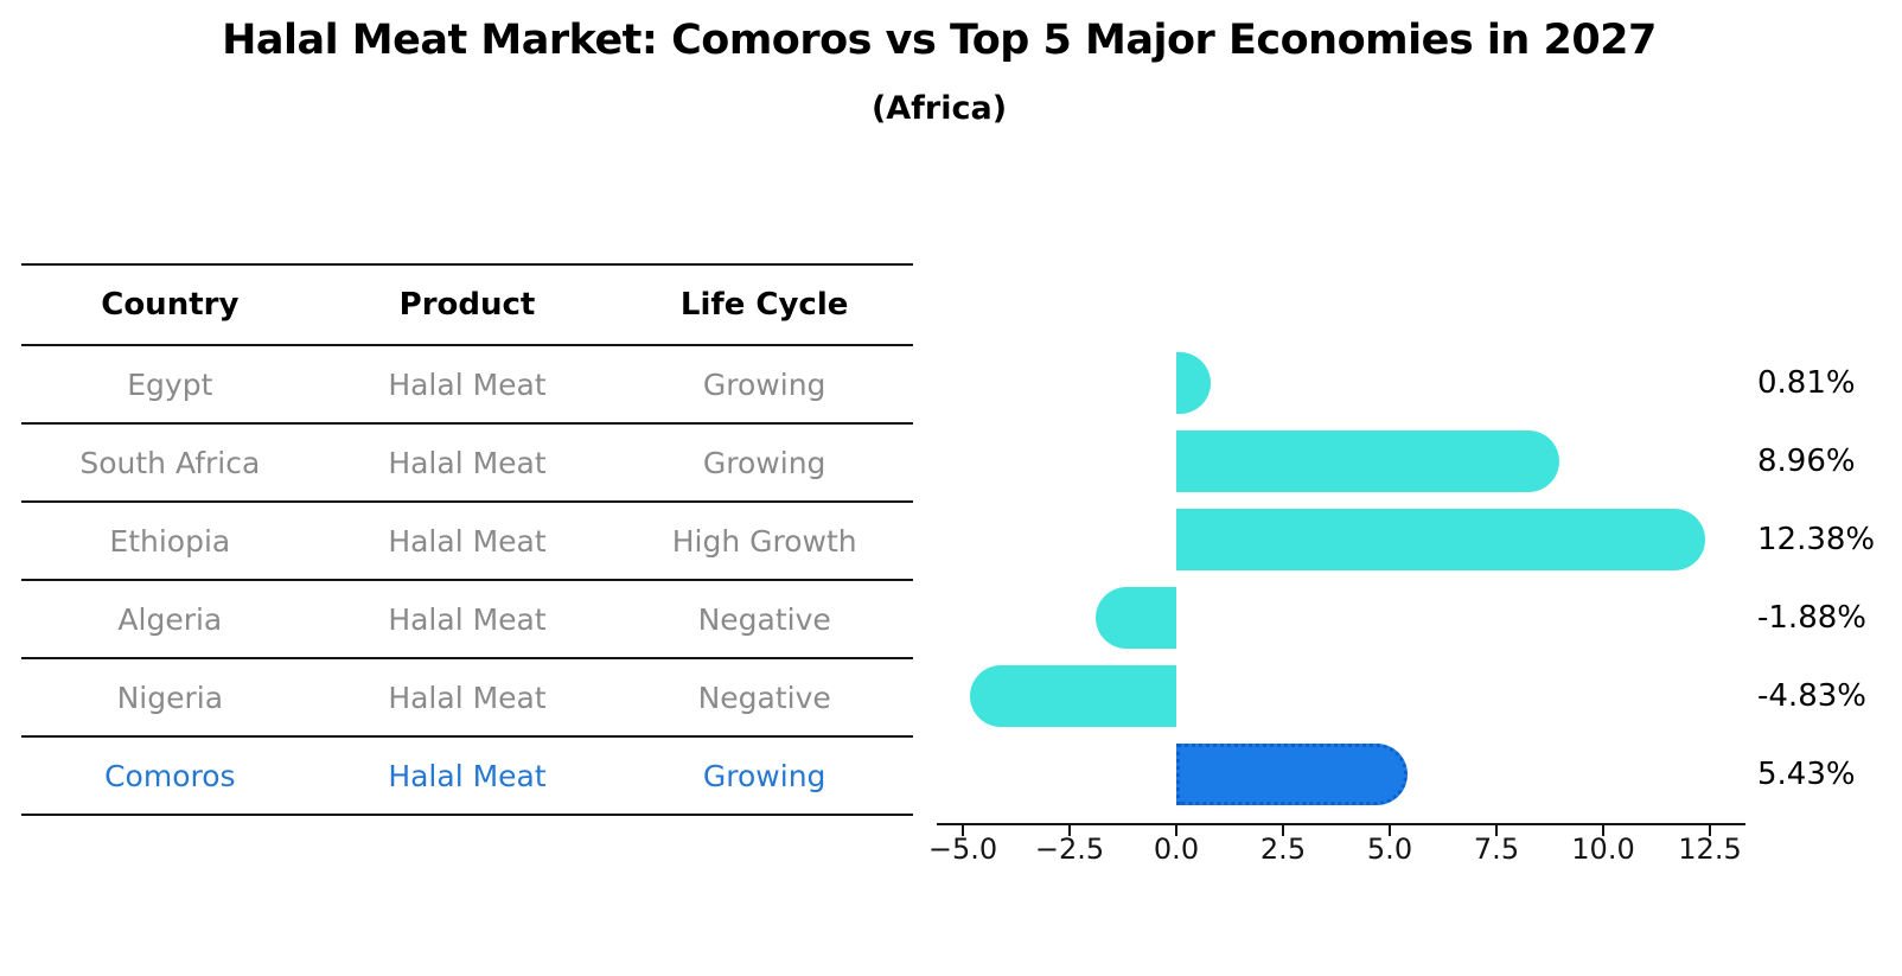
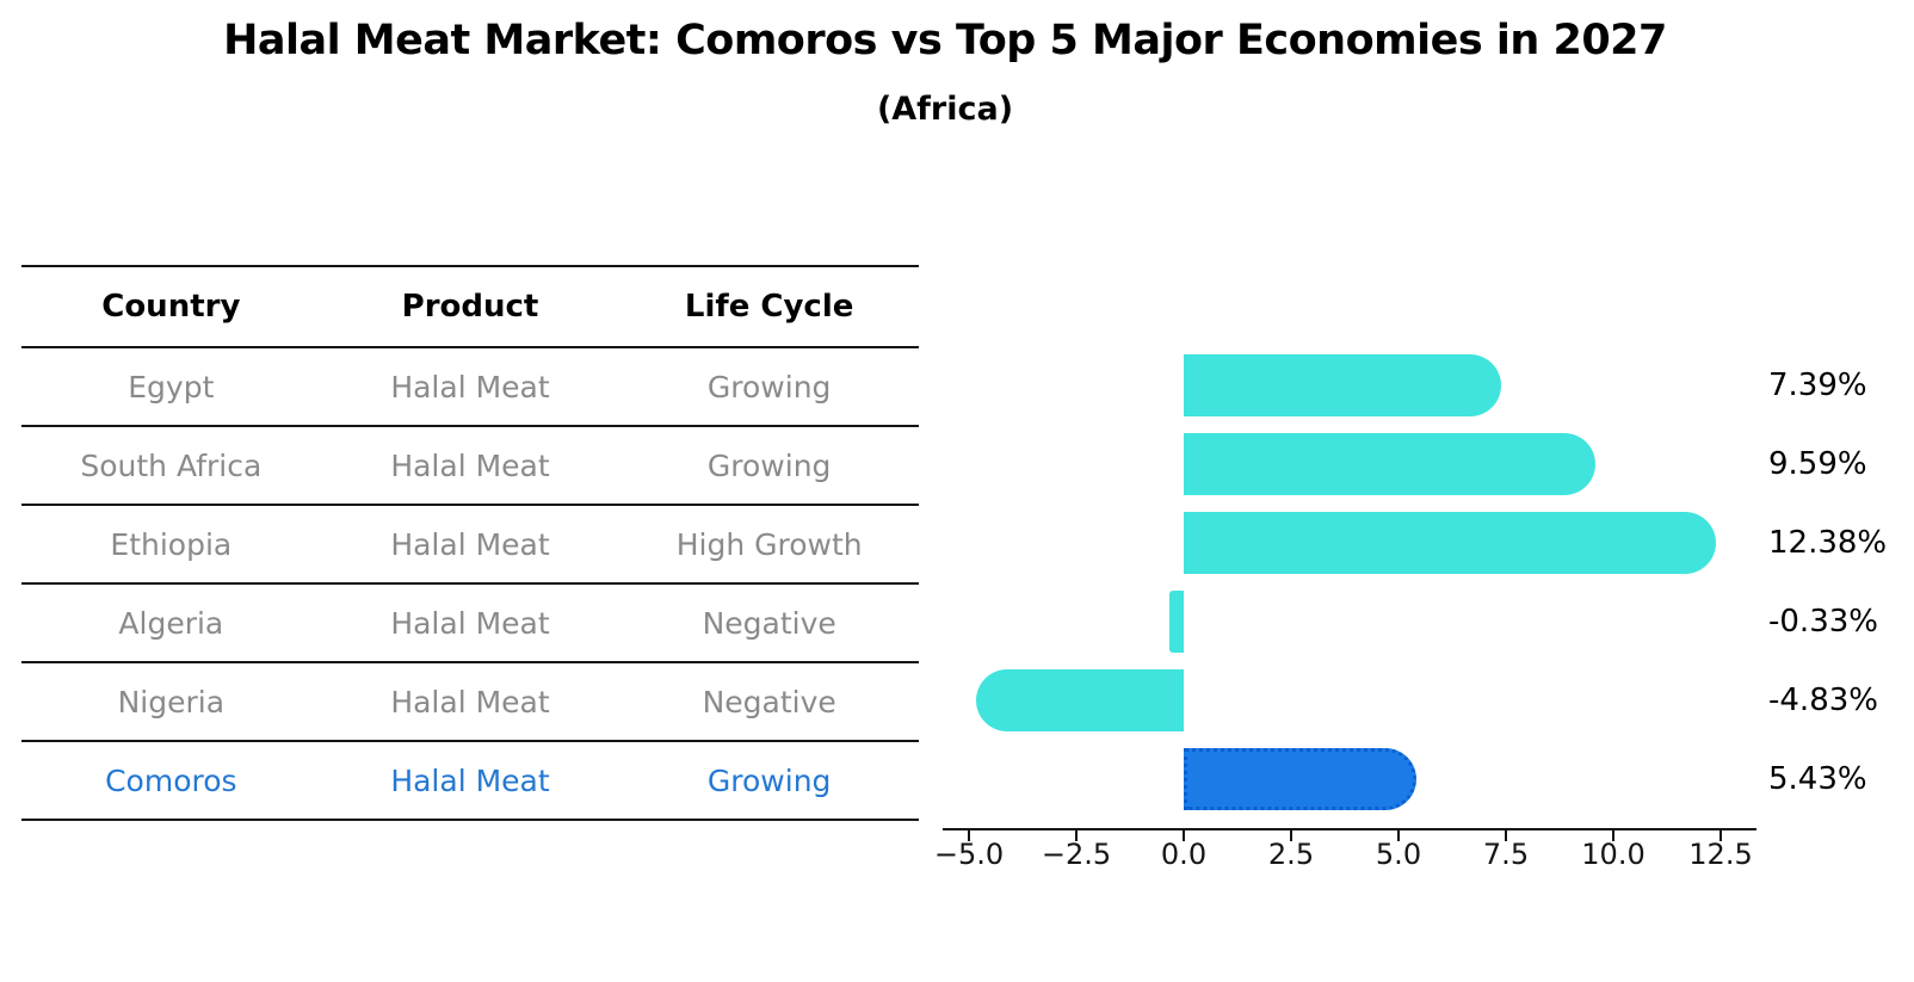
Egypt: 0.81% -> 7.39%
South Africa: 8.96% -> 9.59%
Algeria: -1.88% -> -0.33%
